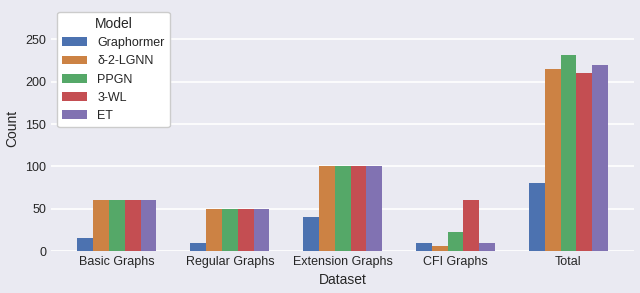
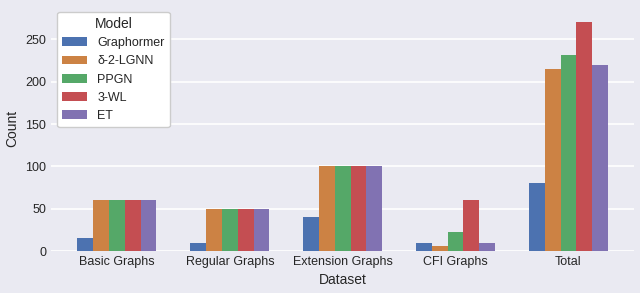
3-WL/Total: 210 -> 270
